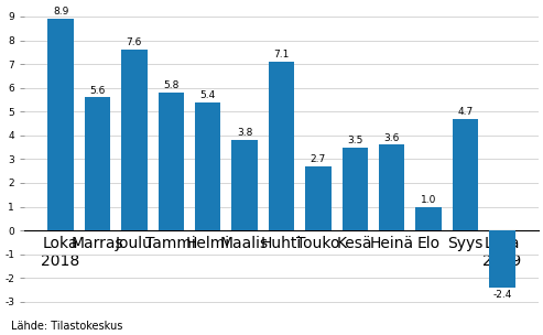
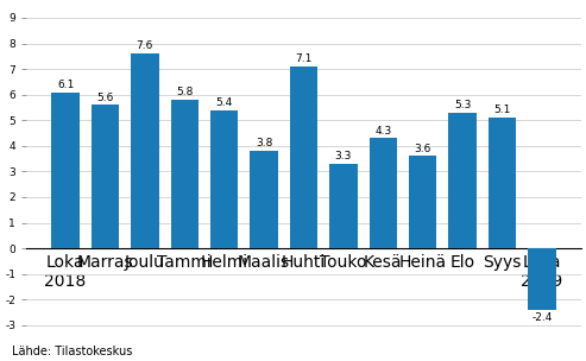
Loka 2018: 8.9 -> 6.1
Touko: 2.7 -> 3.3
Kesä: 3.5 -> 4.3
Elo: 1.0 -> 5.3
Syys: 4.7 -> 5.1
